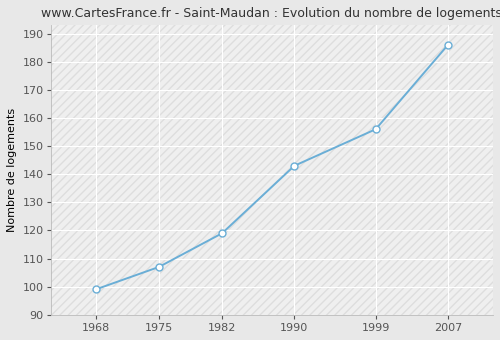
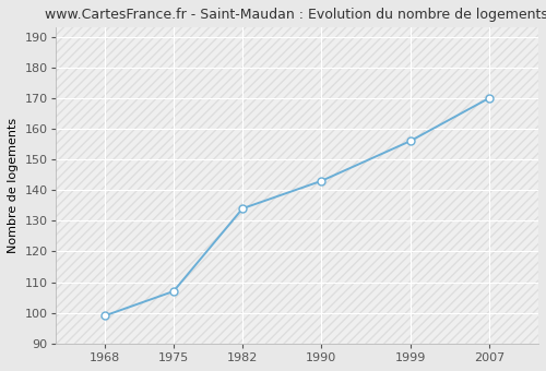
1982: 119 -> 134
2007: 186 -> 170
